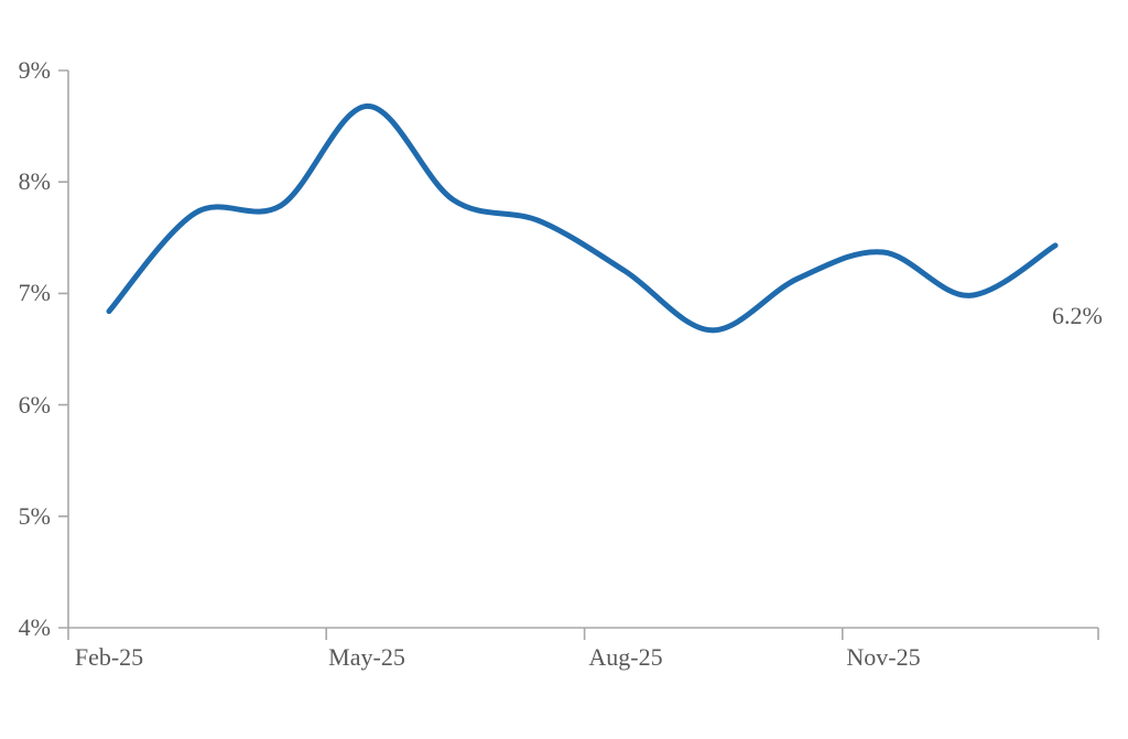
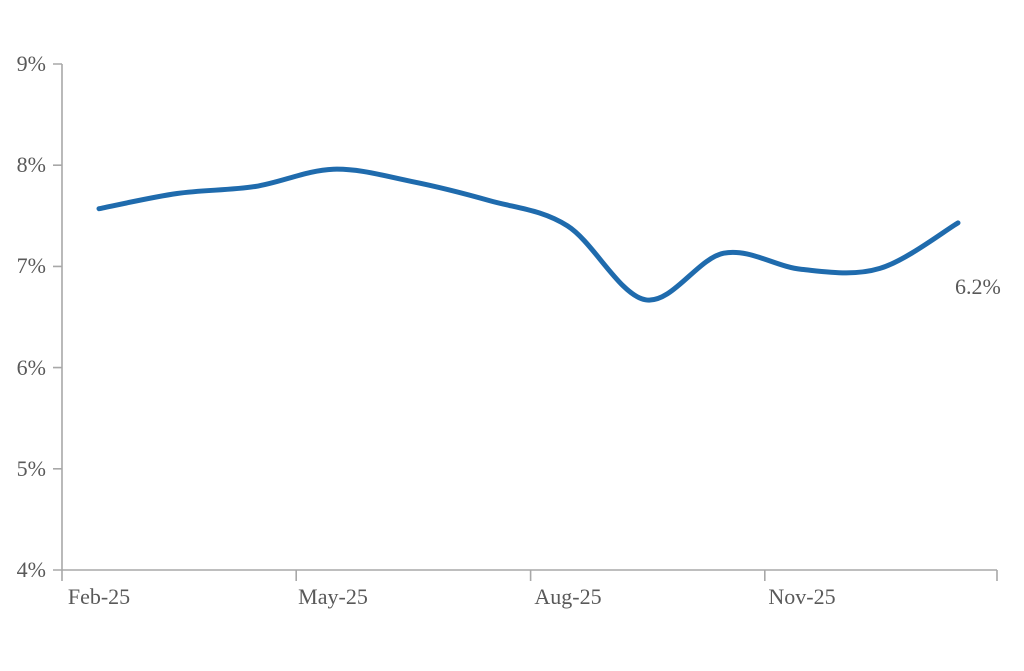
Feb-25: 6.84% -> 7.57%
May-25: 8.68% -> 7.96%
Aug-25: 7.20% -> 7.40%
Nov-25: 7.37% -> 6.97%
